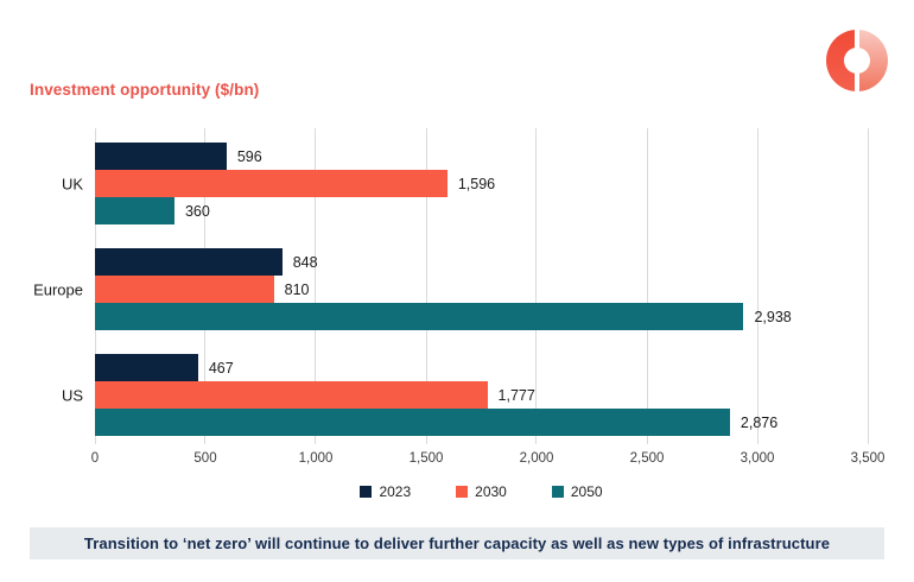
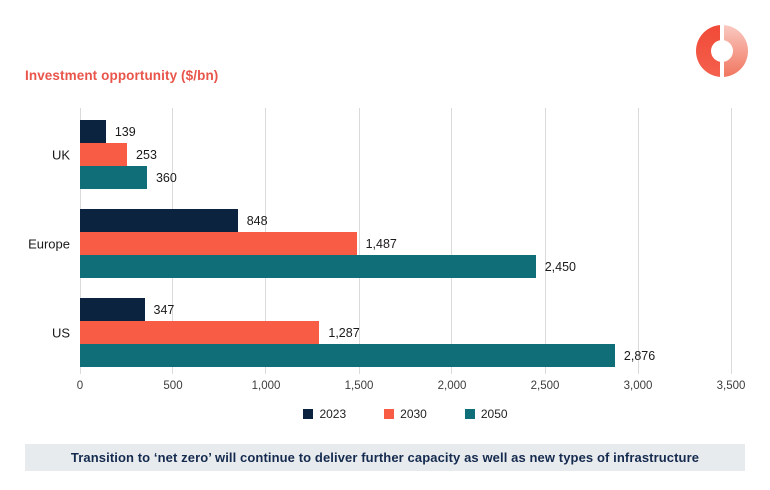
2023/UK: 596 -> 139
2030/UK: 1,596 -> 253
2030/Europe: 810 -> 1,487
2050/Europe: 2,938 -> 2,450
2023/US: 467 -> 347
2030/US: 1,777 -> 1,287
